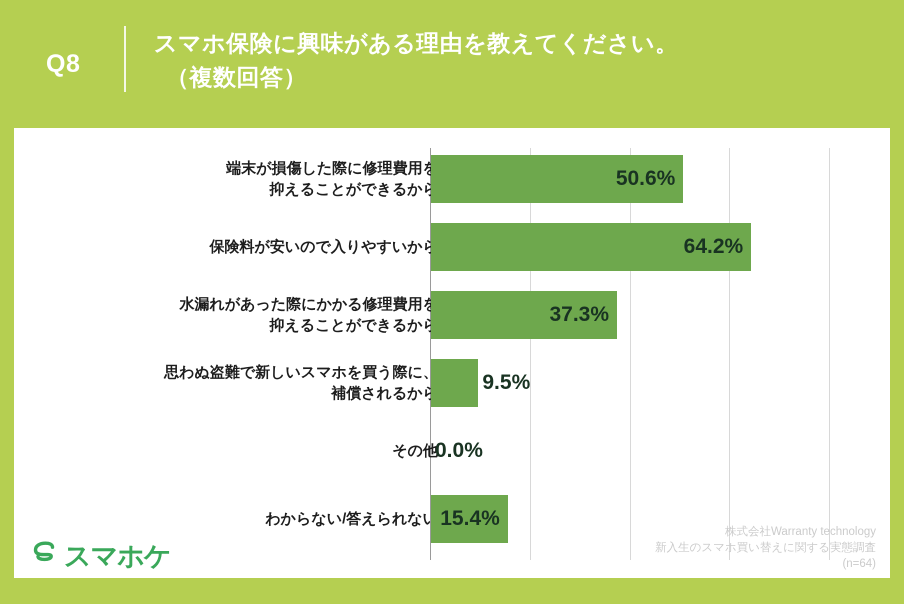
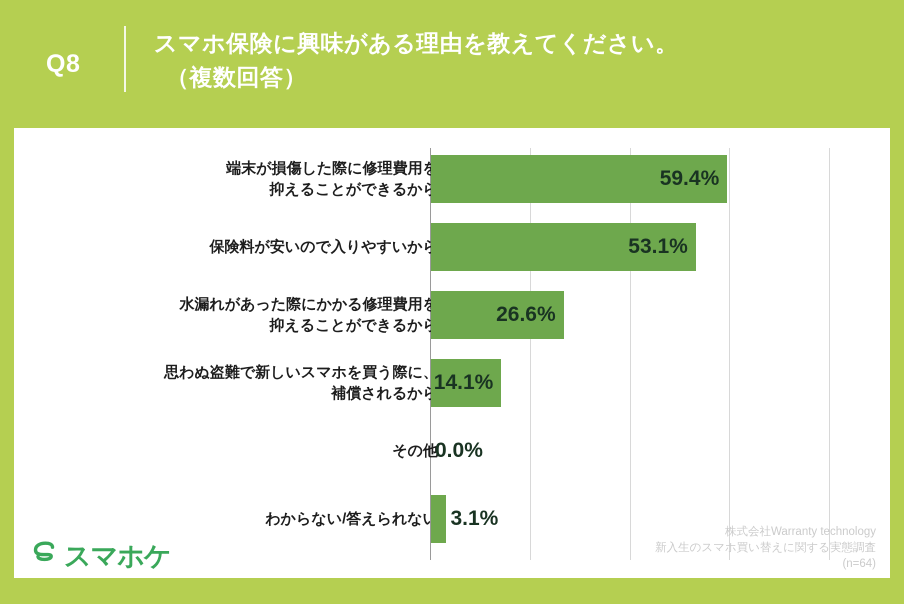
端末が損傷した際に修理費用を 抑えることができるから: 50.6% -> 59.4%
保険料が安いので入りやすいから: 64.2% -> 53.1%
水漏れがあった際にかかる修理費用を 抑えることができるから: 37.3% -> 26.6%
思わぬ盗難で新しいスマホを買う際に、 補償されるから: 9.5% -> 14.1%
わからない/答えられない: 15.4% -> 3.1%
